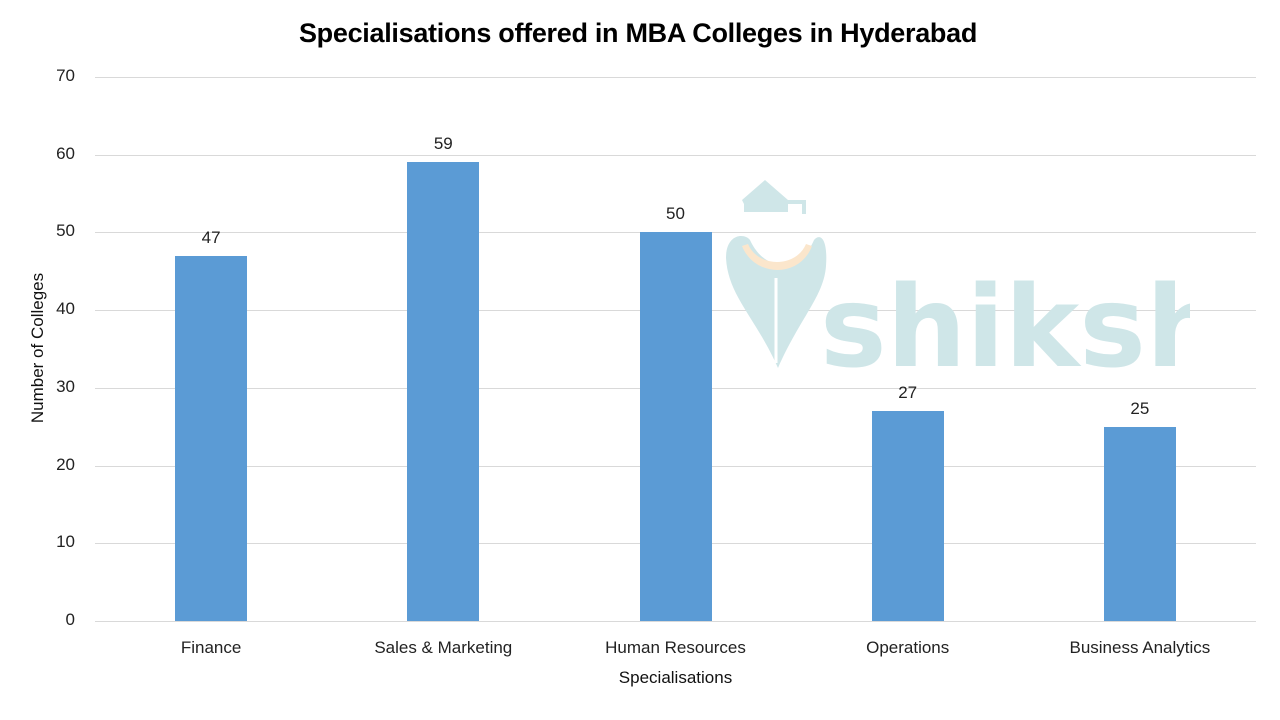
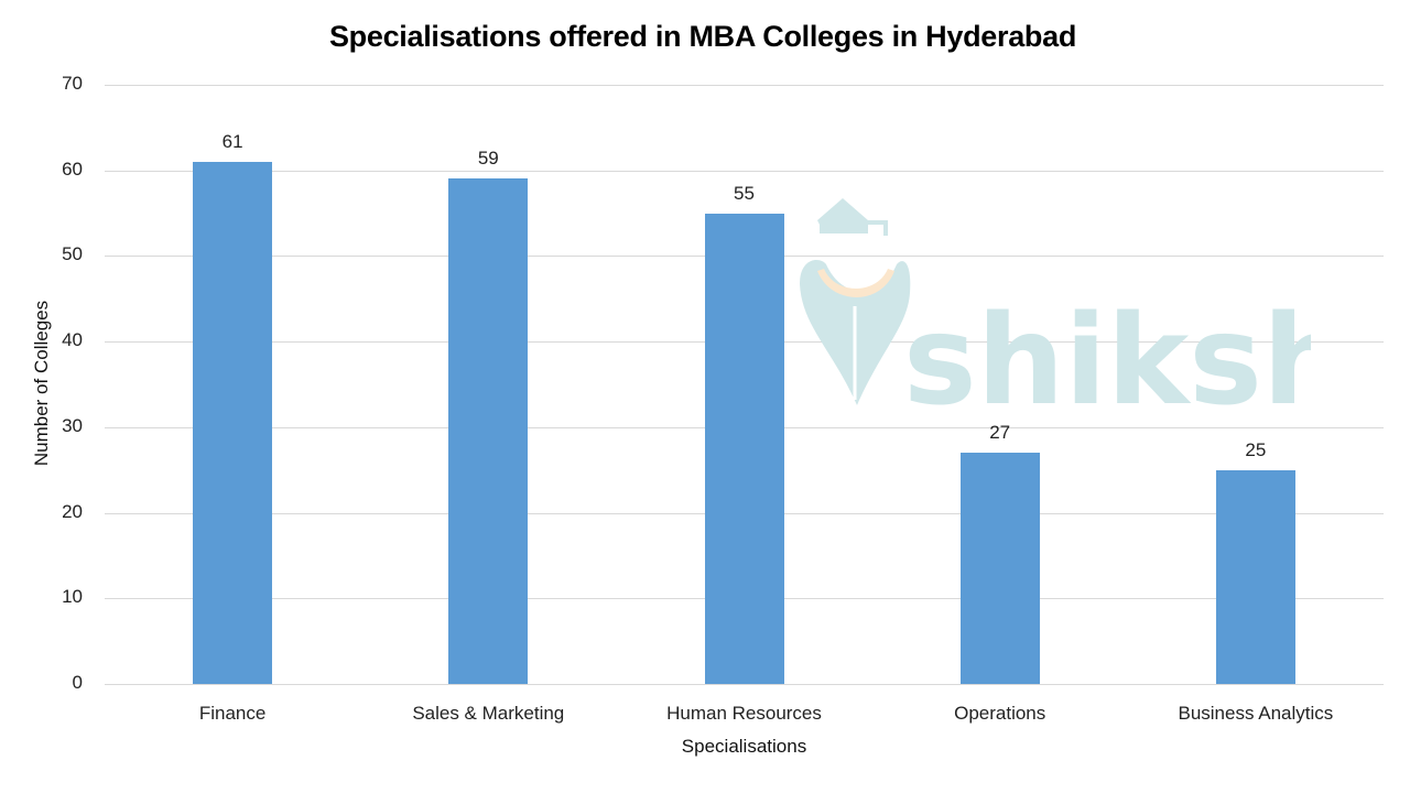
Finance: 47 -> 61
Human Resources: 50 -> 55
